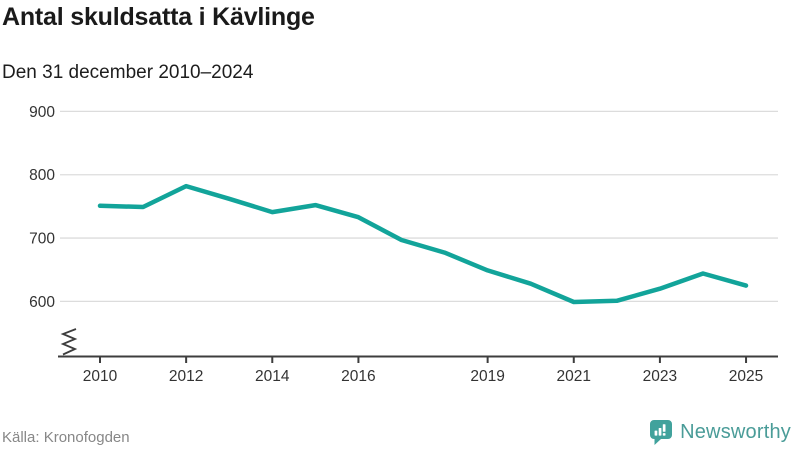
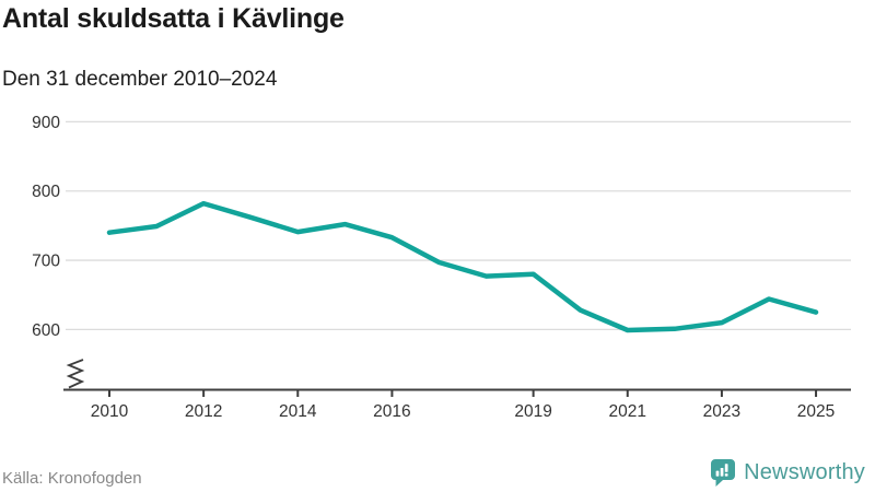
2010: 750 -> 740
2019: 650 -> 680
2023: 620 -> 610
